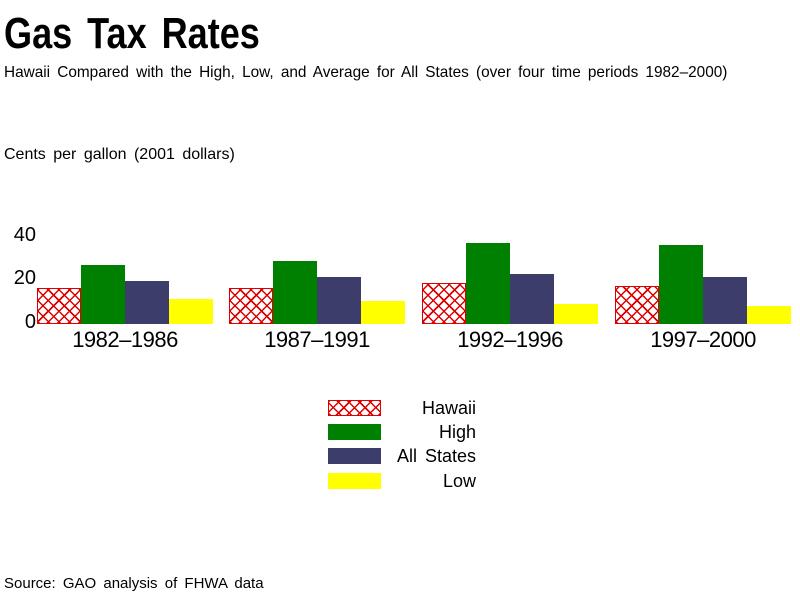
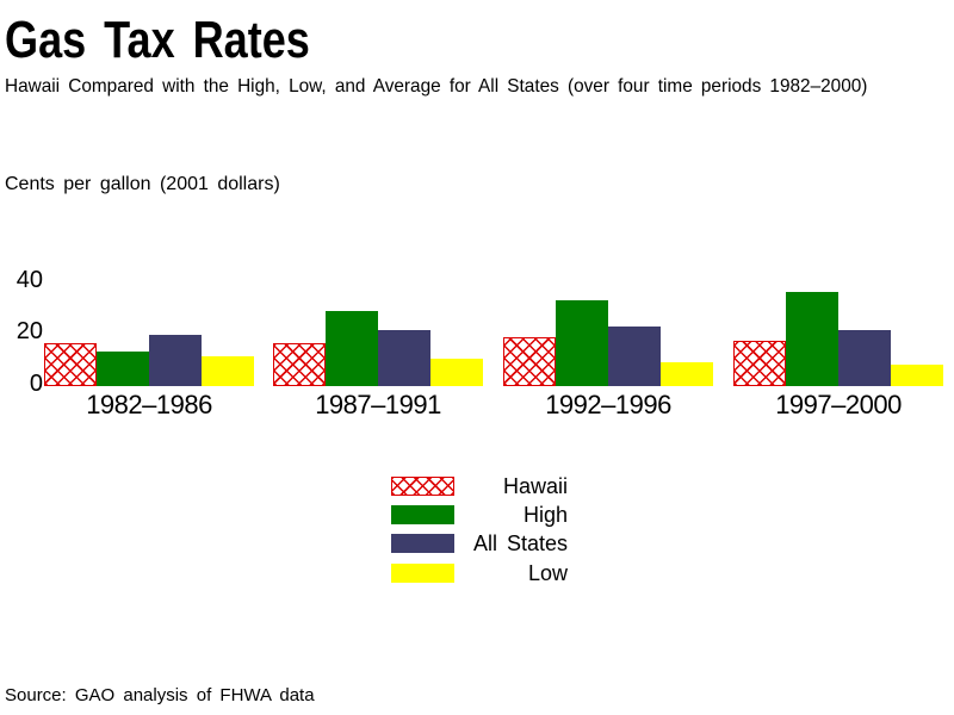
High/1982–1986: 26 -> 13
High/1992–1996: 36 -> 32
